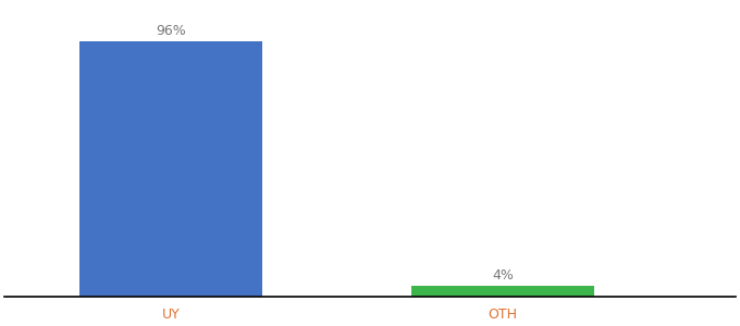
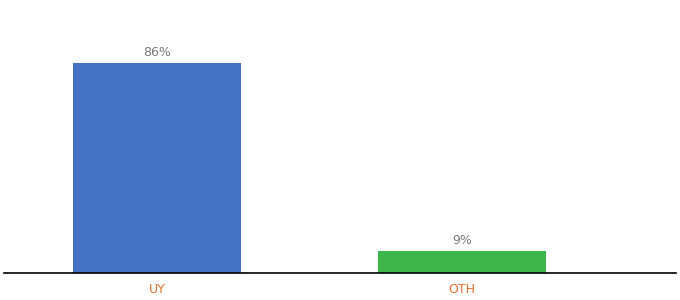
UY: 96% -> 86%
OTH: 4% -> 9%
